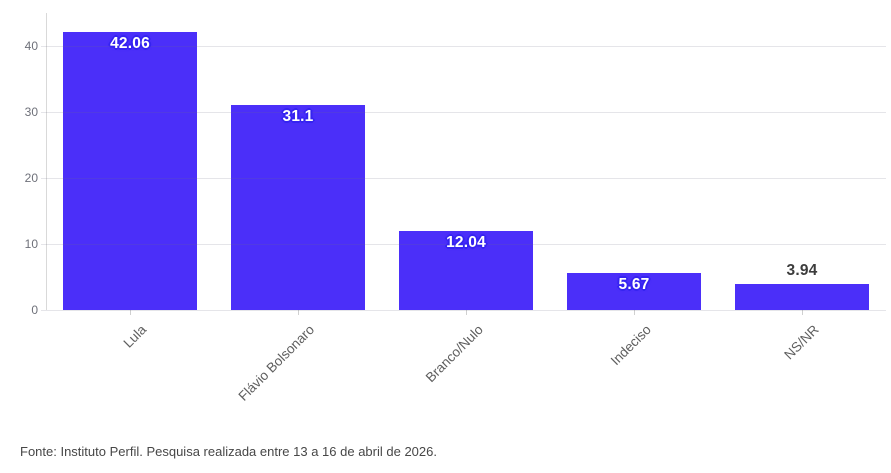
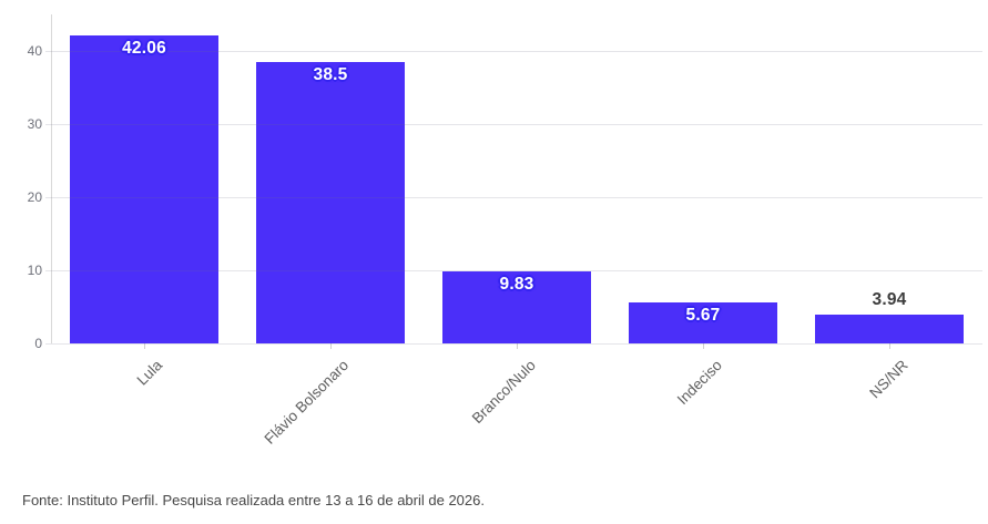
Flávio Bolsonaro: 31.1 -> 38.5
Branco/Nulo: 12.04 -> 9.83
